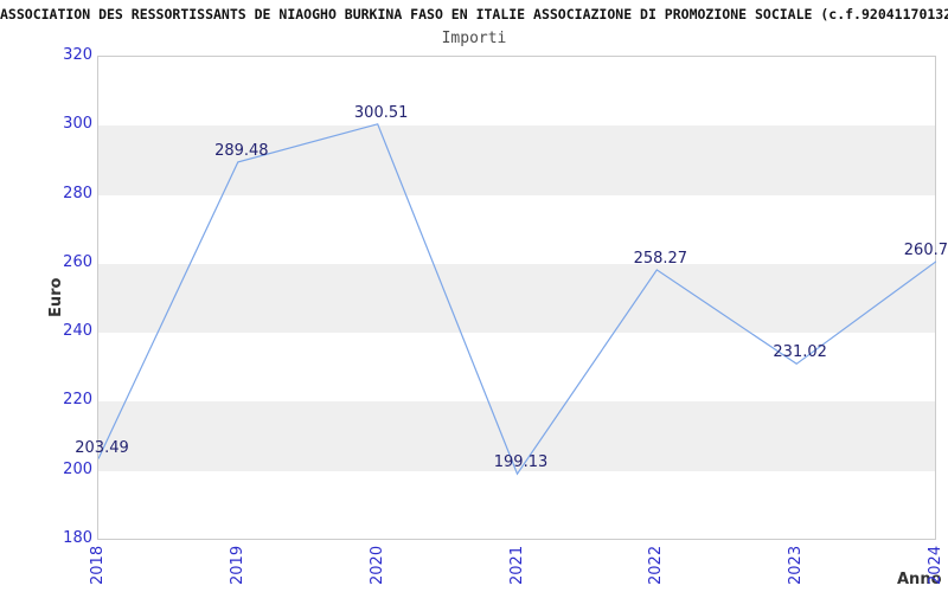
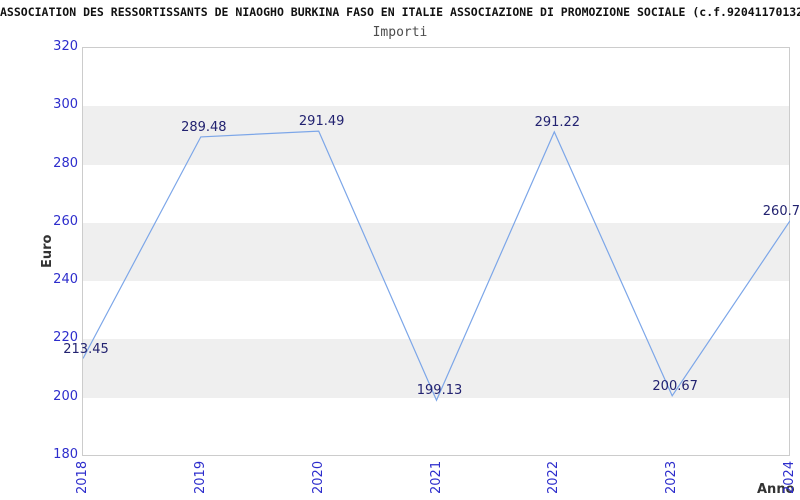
2018: 203.49 -> 213.45
2020: 300.51 -> 291.49
2022: 258.27 -> 291.22
2023: 231.02 -> 200.67
